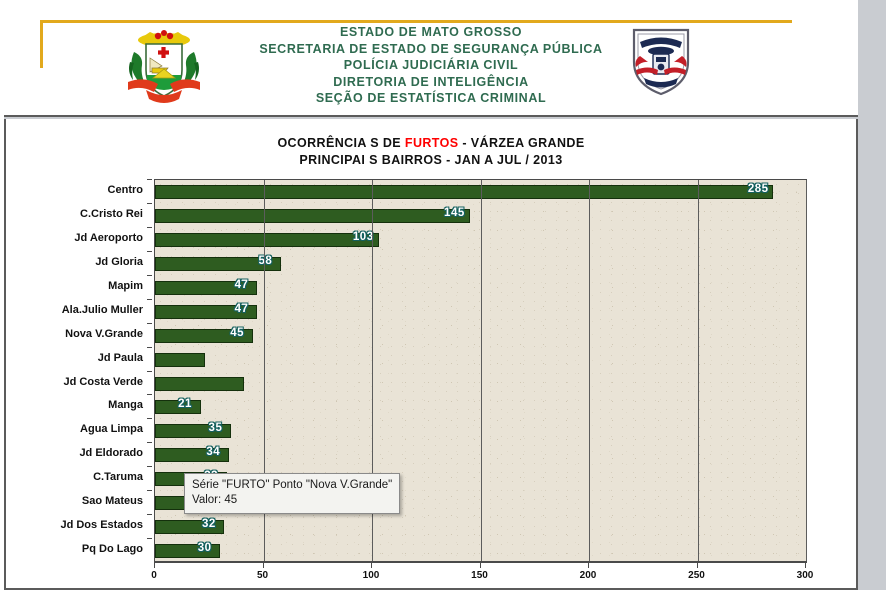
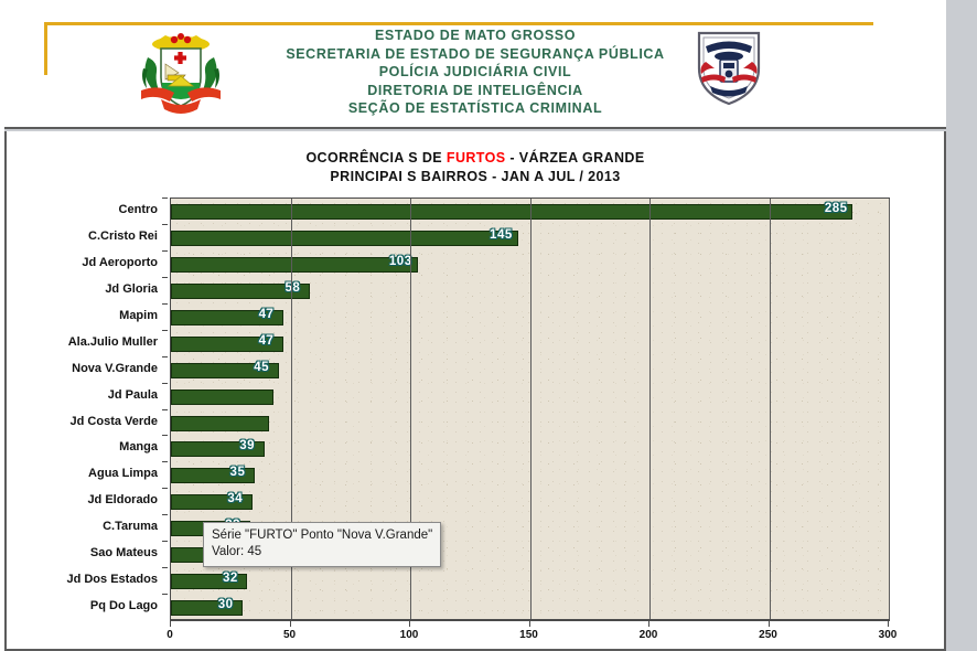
Jd Paula: 23 -> 43
Manga: 21 -> 39
